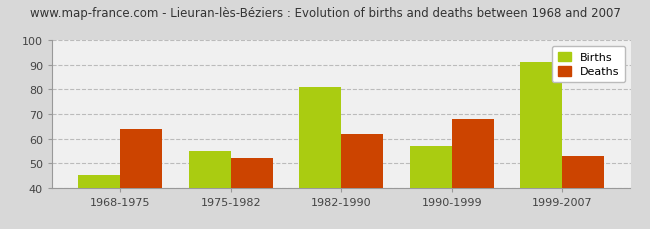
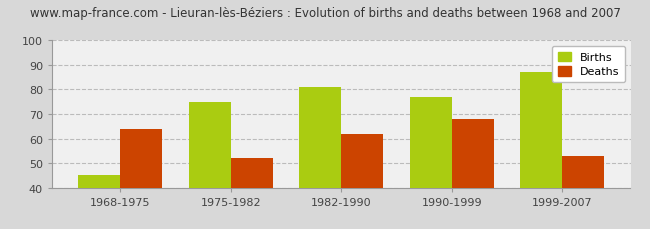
Births/1975-1982: 55 -> 75
Births/1990-1999: 57 -> 77
Births/1999-2007: 91 -> 87
